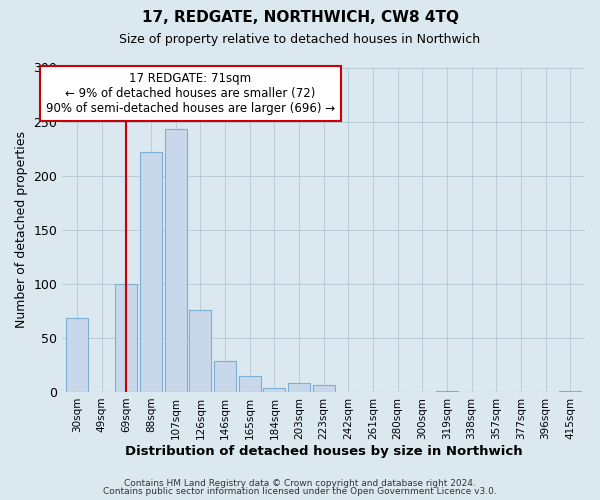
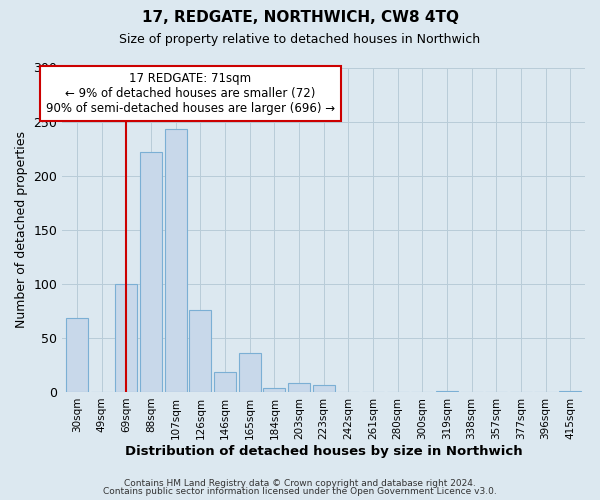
146sqm: 29 -> 18
165sqm: 15 -> 36
